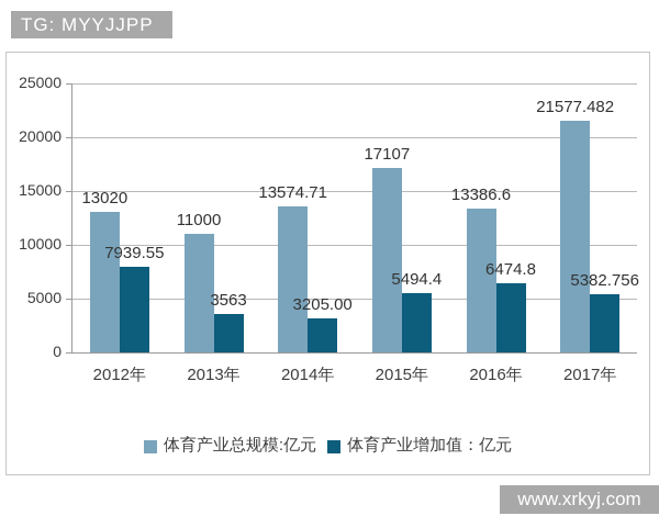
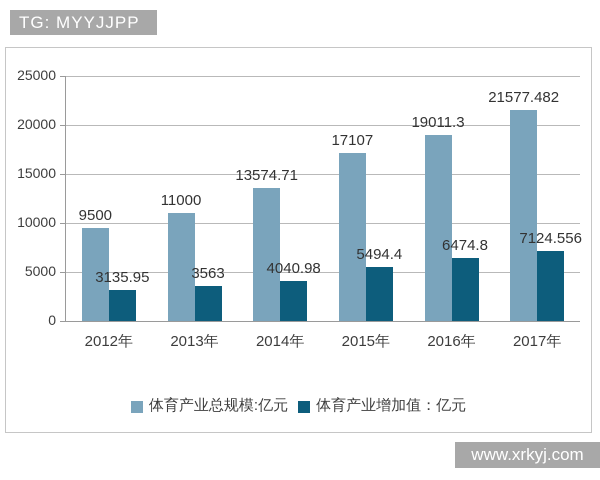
体育产业总规模:亿元/2012年: 13020 -> 9500
体育产业增加值：亿元/2012年: 7939.55 -> 3135.95
体育产业增加值：亿元/2014年: 3205.00 -> 4040.98
体育产业总规模:亿元/2016年: 13386.6 -> 19011.3
体育产业增加值：亿元/2017年: 5382.756 -> 7124.556
